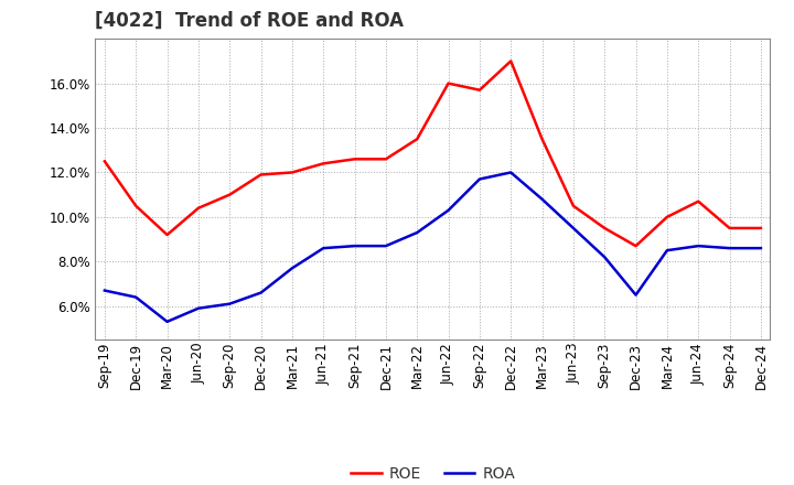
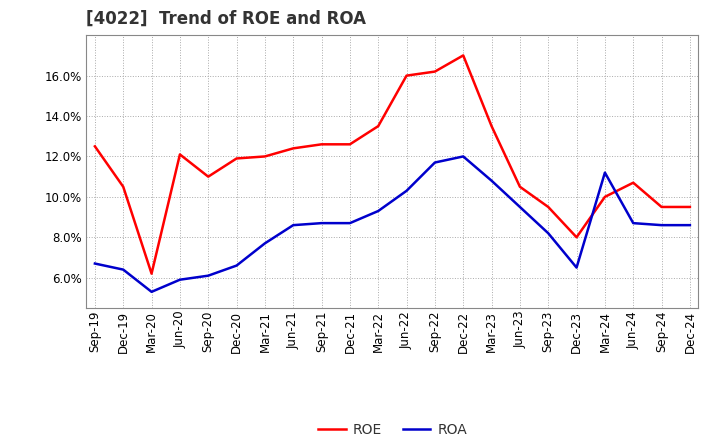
ROE/Mar-20: 9.2% -> 6.2%
ROE/Jun-20: 10.4% -> 12.1%
ROE/Sep-22: 15.7% -> 16.2%
ROE/Dec-23: 8.7% -> 8.0%
ROA/Mar-24: 8.5% -> 11.2%
